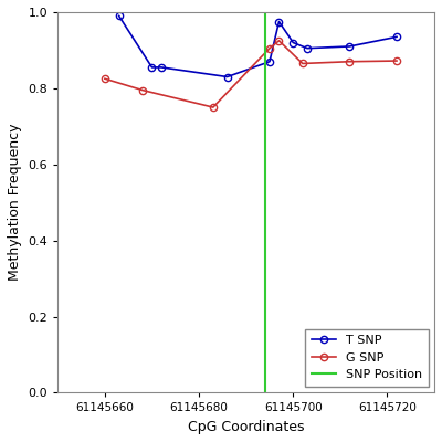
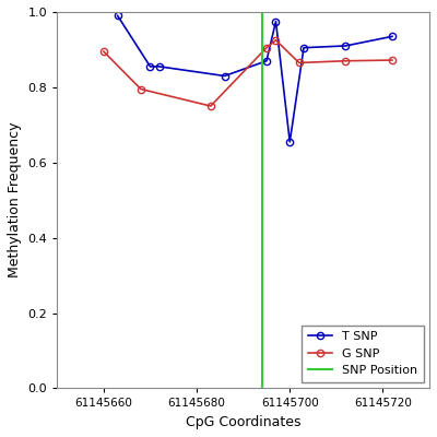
G SNP/61145660: 0.825 -> 0.895
T SNP/61145700: 0.920 -> 0.655
